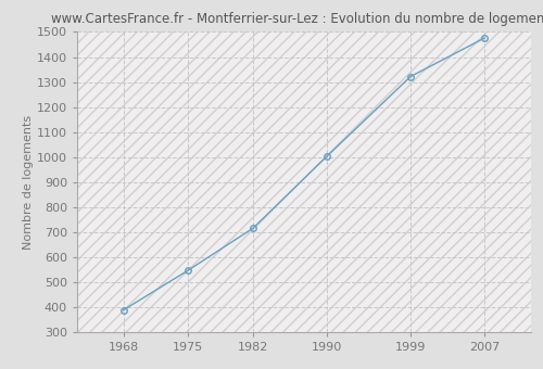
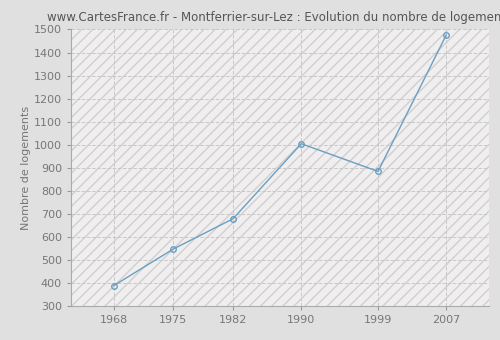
1982: 717 -> 680
1999: 1322 -> 885
